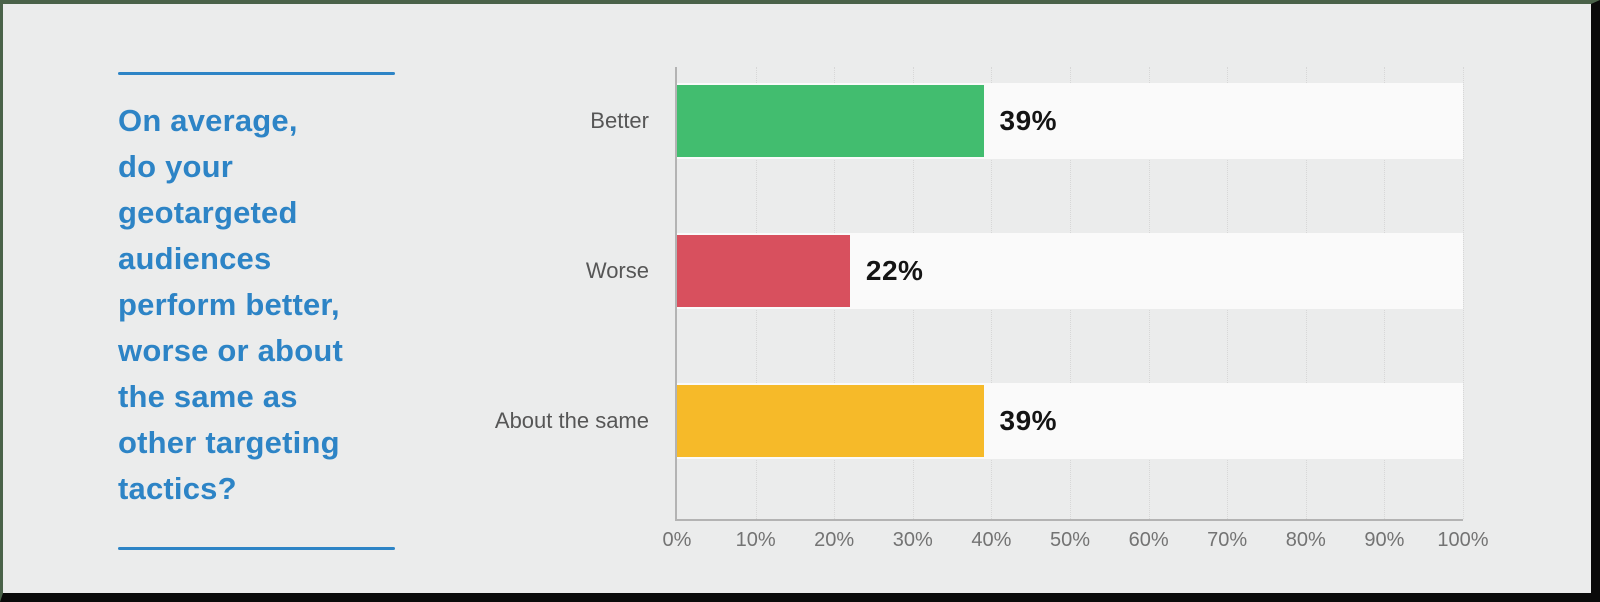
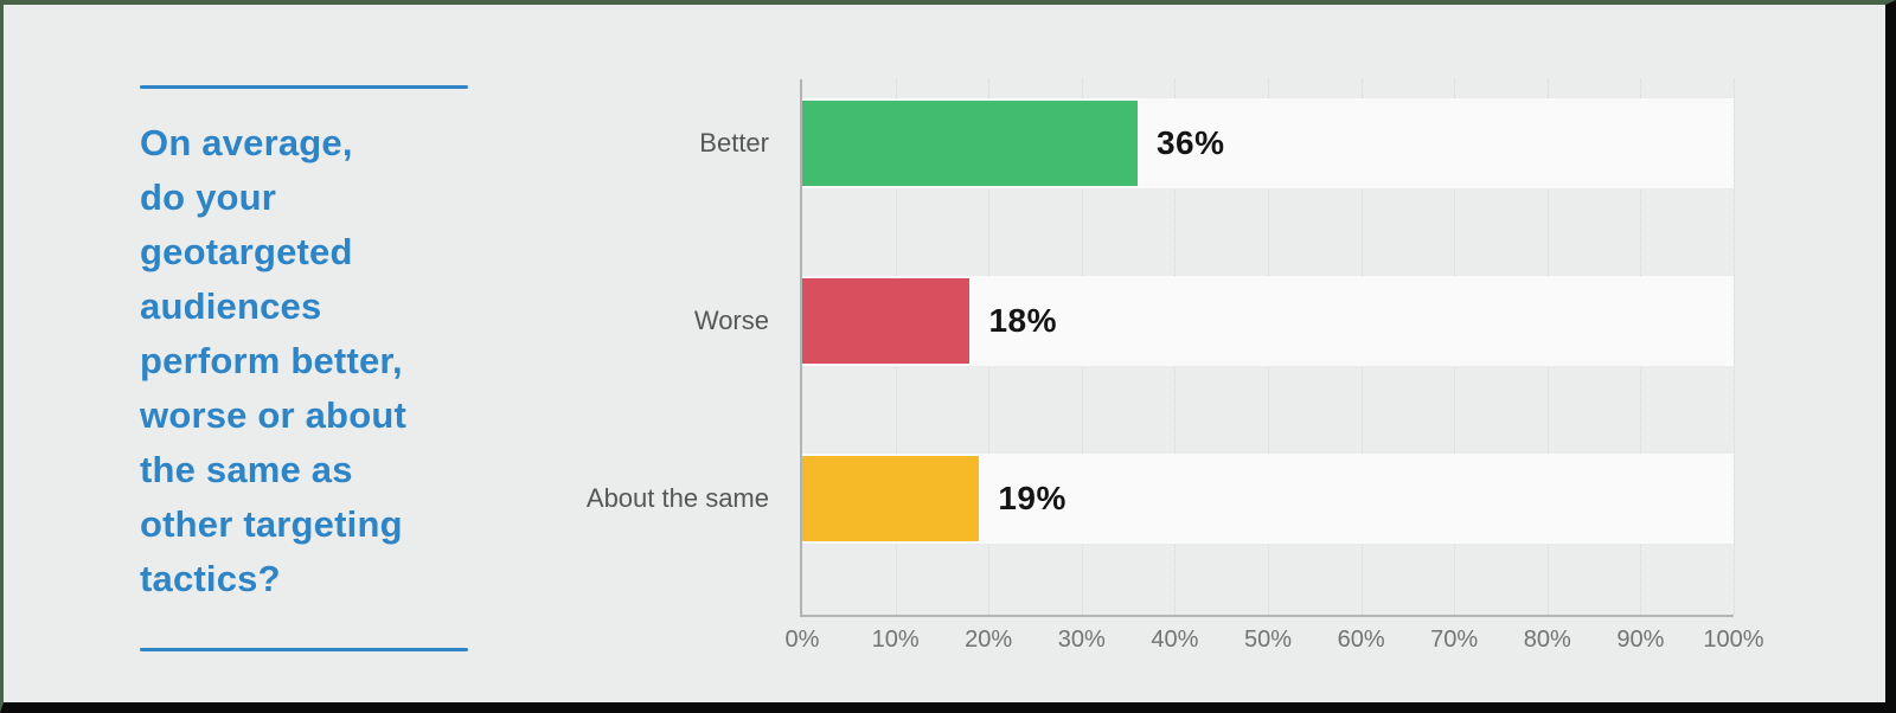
Better: 39% -> 36%
Worse: 22% -> 18%
About the same: 39% -> 19%
